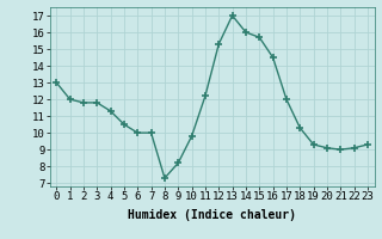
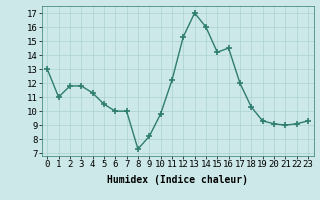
1: 12.0 -> 11.0
15: 15.7 -> 14.2
